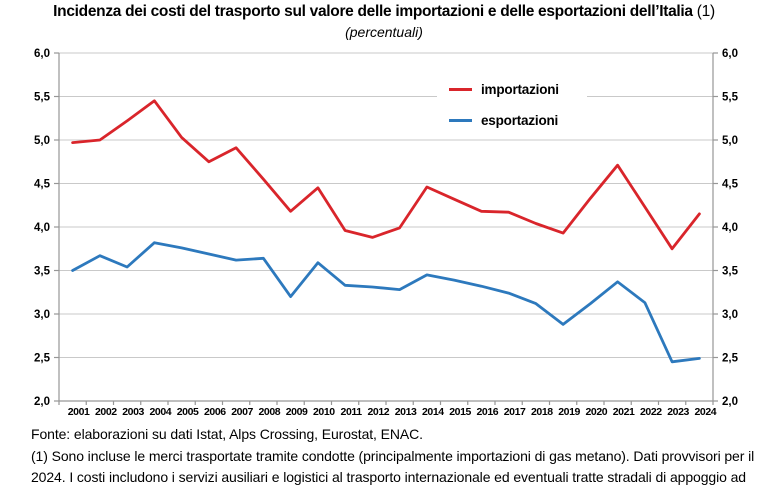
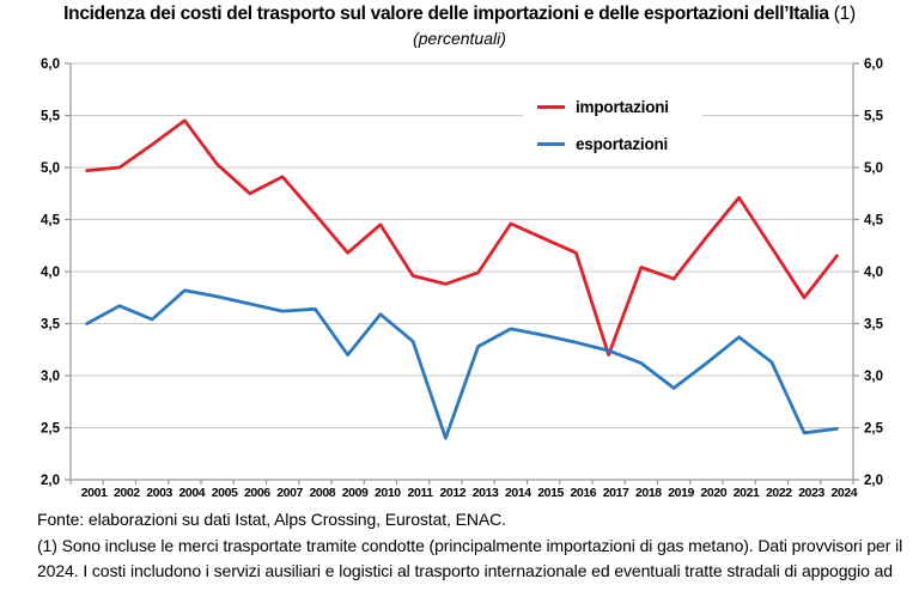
esportazioni/2012: 3,3 -> 2,4
importazioni/2017: 4,2 -> 3,2
